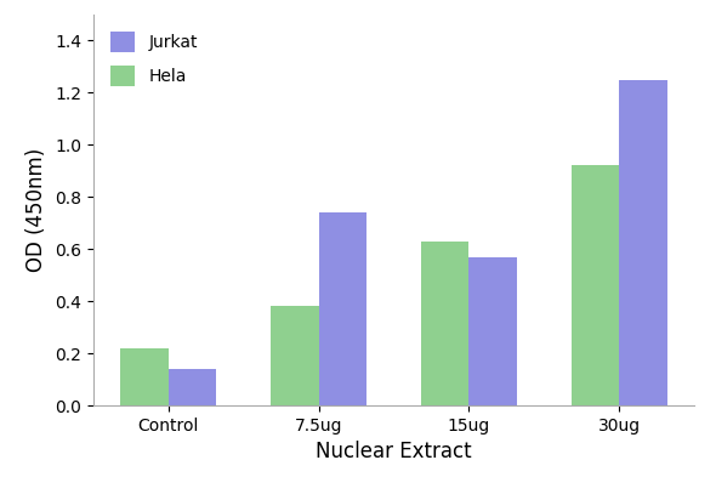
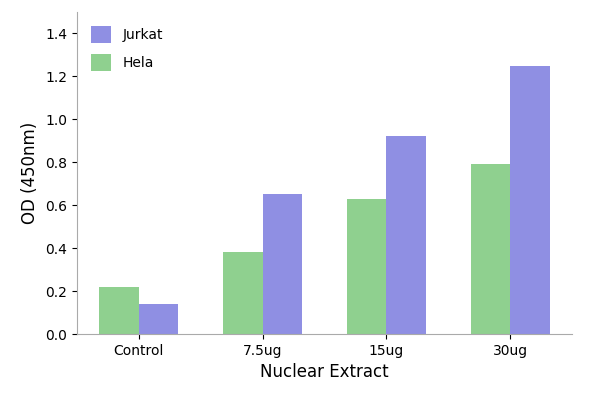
Jurkat/7.5ug: 0.74 -> 0.65
Jurkat/15ug: 0.57 -> 0.92
Hela/30ug: 0.92 -> 0.79
